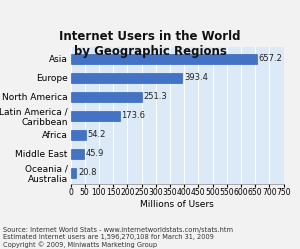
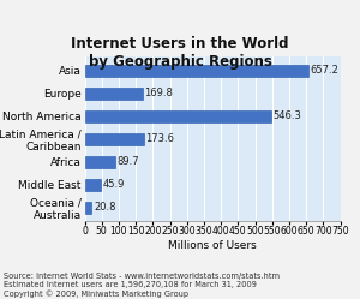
Europe: 393.4 -> 169.8
North America: 251.3 -> 546.3
Africa: 54.2 -> 89.7
